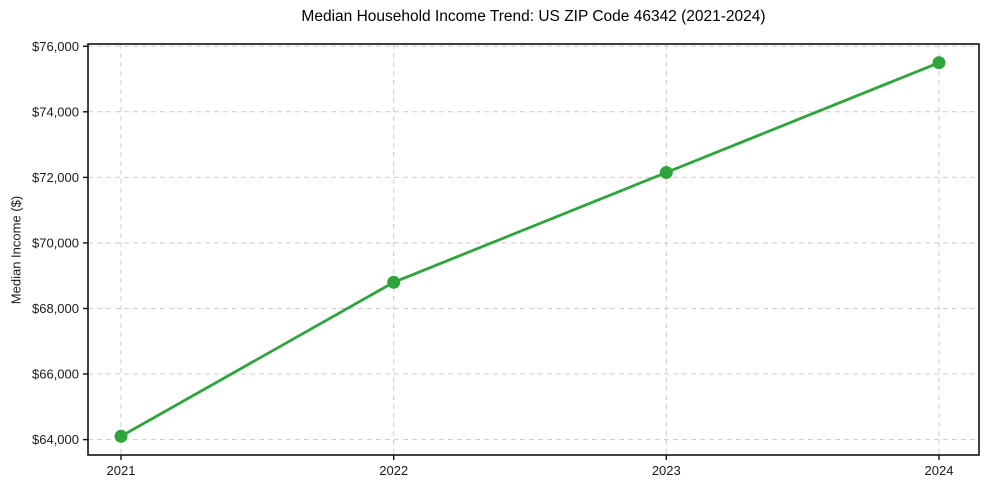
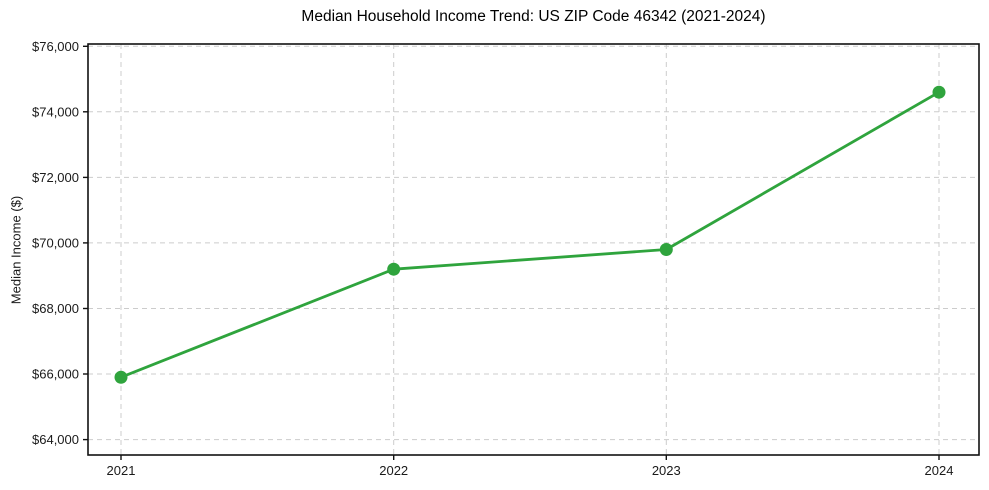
2021: $64100 -> $65900
2022: $68800 -> $69200
2023: $72200 -> $69800
2024: $75500 -> $74600
